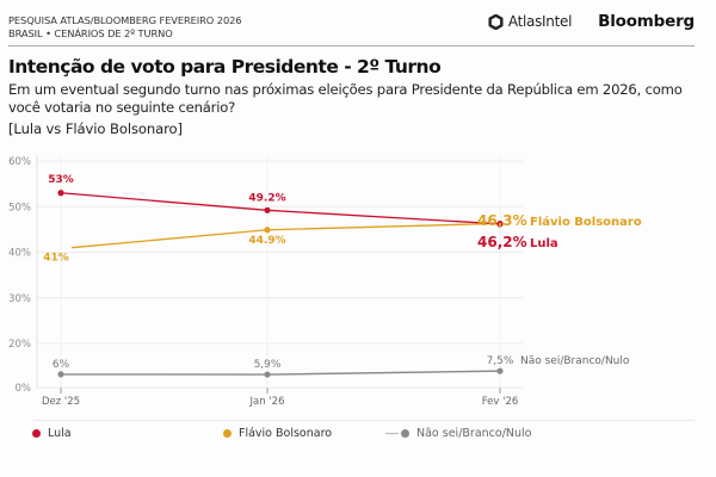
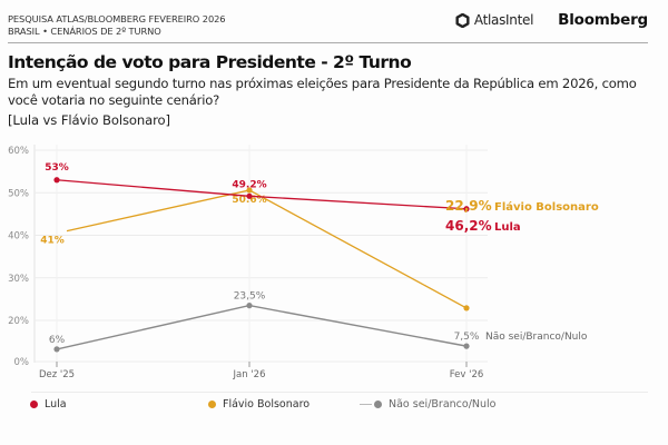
Flávio Bolsonaro/Jan '26: 44.9% -> 50.6%
Não sei/Branco/Nulo/Jan '26: 5,9% -> 23,5%
Flávio Bolsonaro/Fev '26: 46,3% -> 22,9%
